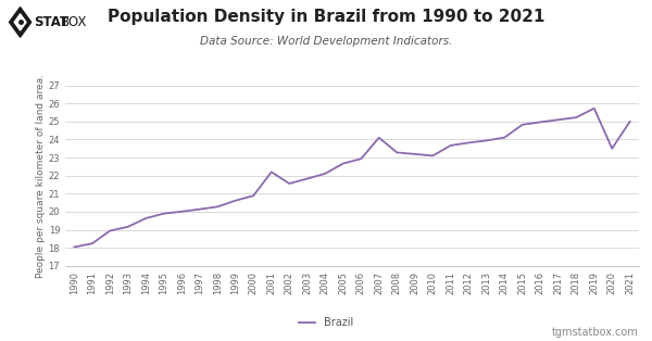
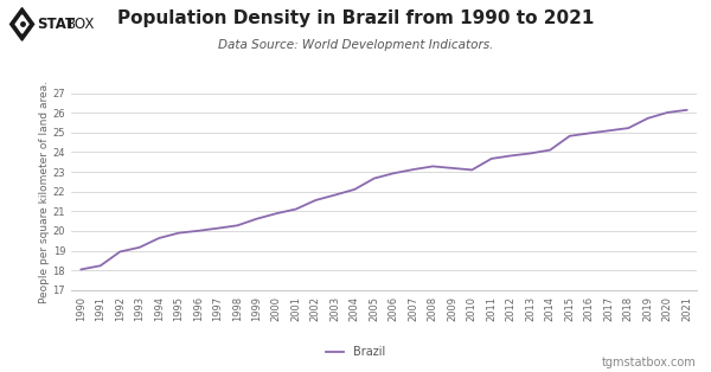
2001: 22.2 -> 21.1
2007: 24.1 -> 23.1
2020: 23.5 -> 26.0
2021: 25.0 -> 26.1
